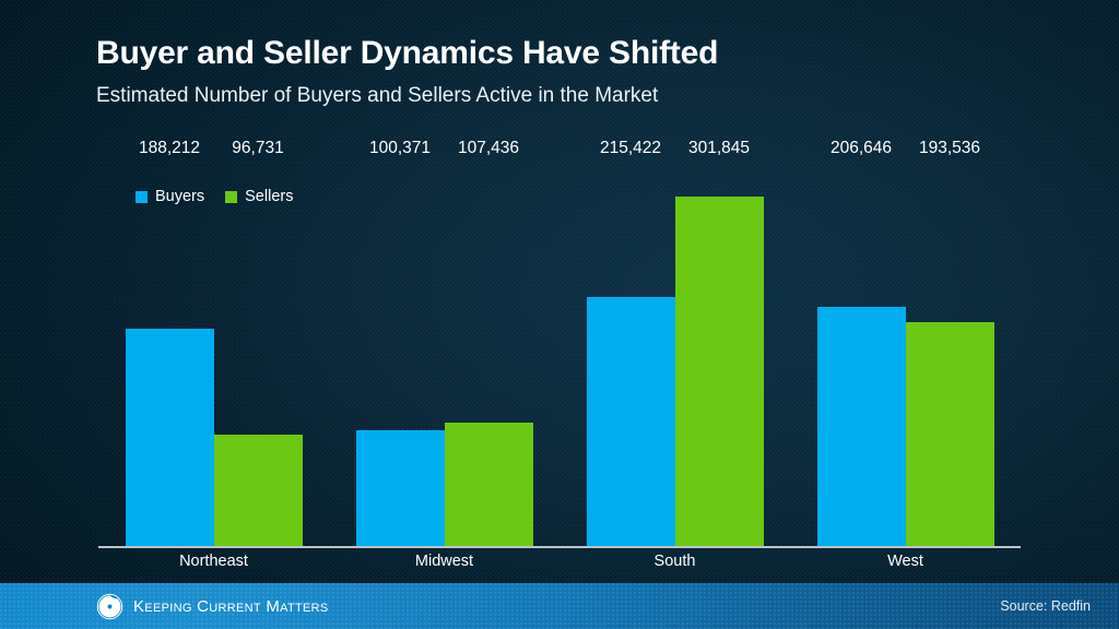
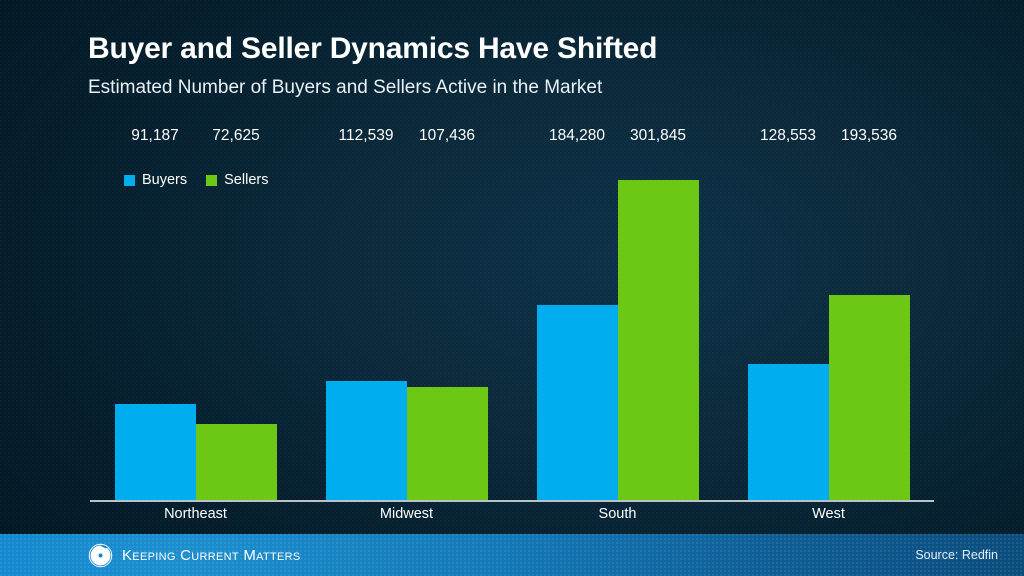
Buyers/Northeast: 188,212 -> 91,187
Sellers/Northeast: 96,731 -> 72,625
Buyers/Midwest: 100,371 -> 112,539
Buyers/South: 215,422 -> 184,280
Buyers/West: 206,646 -> 128,553
